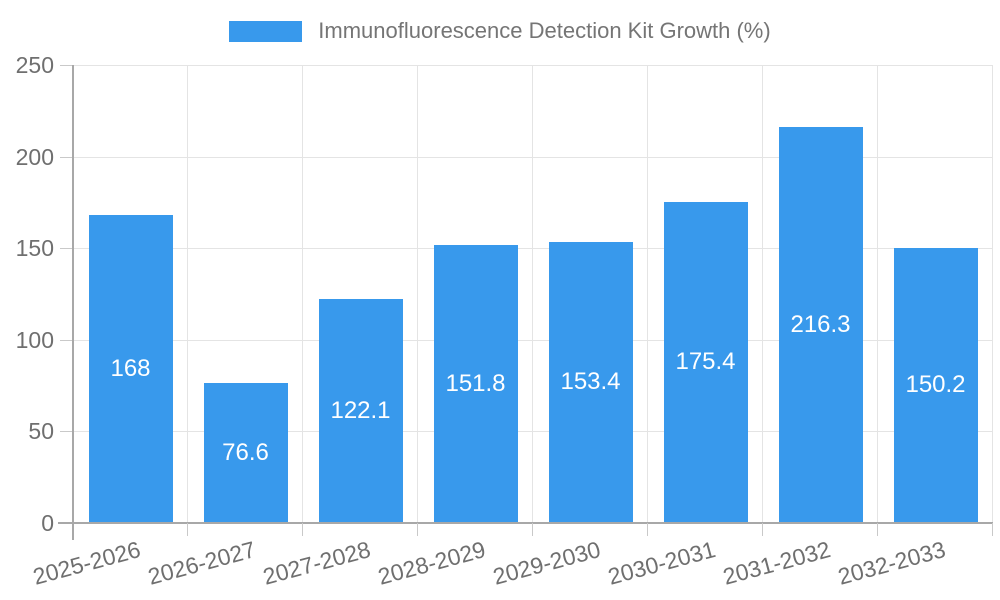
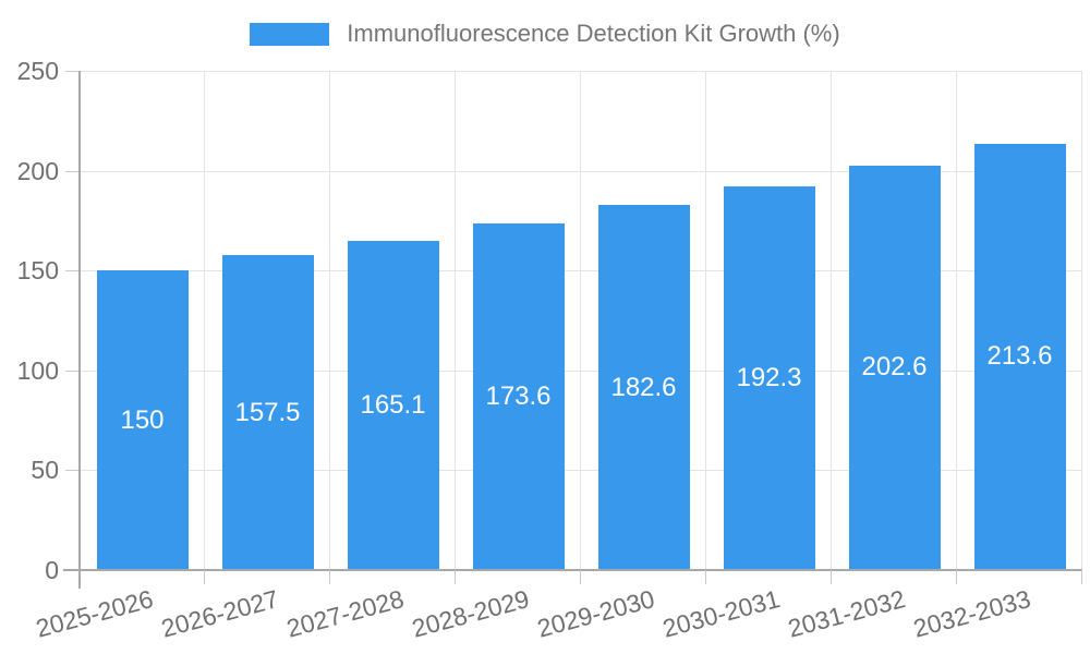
2025-2026: 168 -> 150
2026-2027: 76.6 -> 157.5
2027-2028: 122.1 -> 165.1
2028-2029: 151.8 -> 173.6
2029-2030: 153.4 -> 182.6
2030-2031: 175.4 -> 192.3
2031-2032: 216.3 -> 202.6
2032-2033: 150.2 -> 213.6
